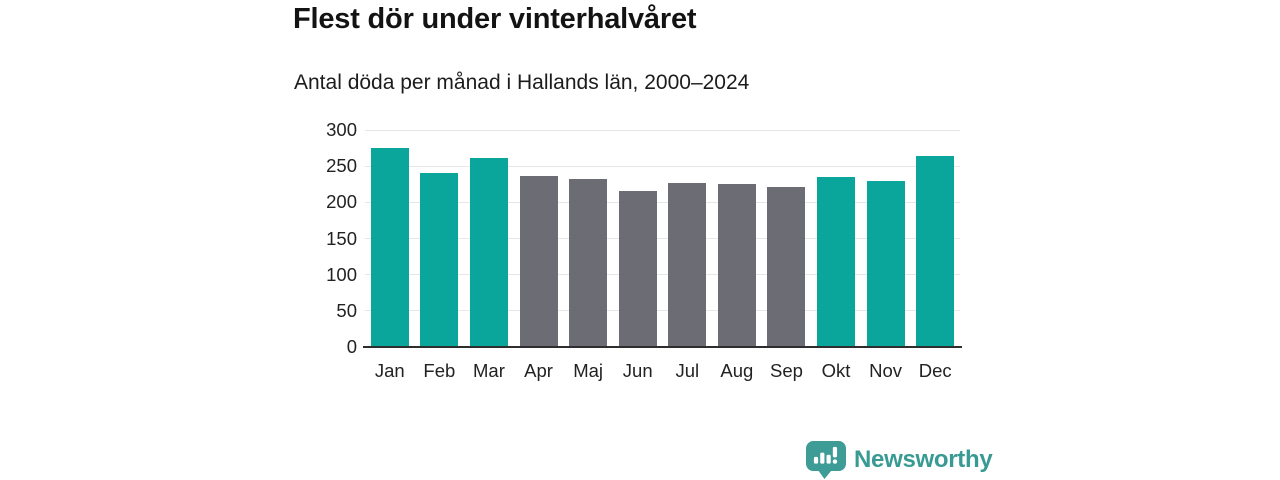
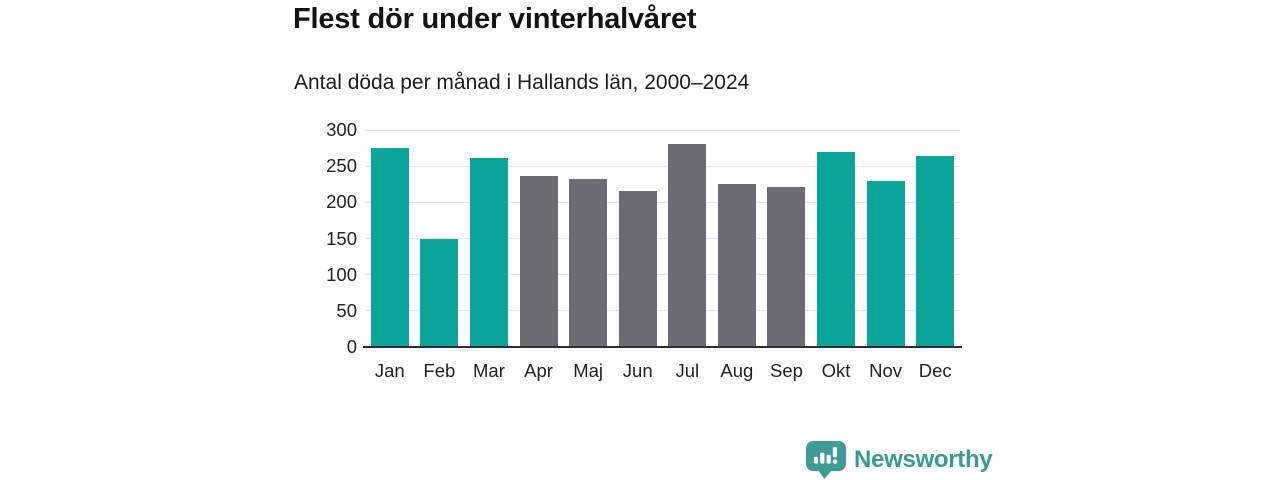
Feb: 240 -> 150
Jul: 230 -> 280
Okt: 240 -> 270
